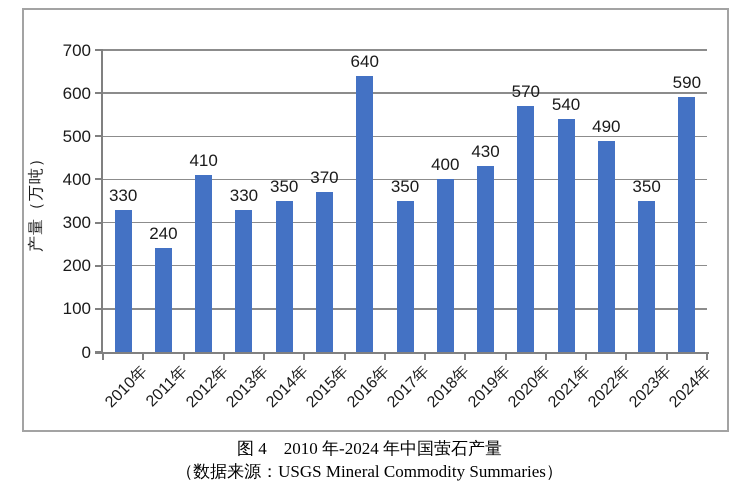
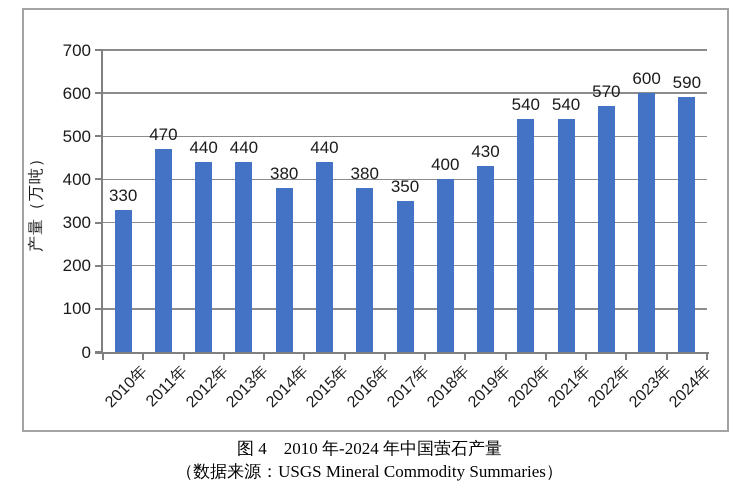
2011年: 240 -> 470
2012年: 410 -> 440
2013年: 330 -> 440
2014年: 350 -> 380
2015年: 370 -> 440
2016年: 640 -> 380
2020年: 570 -> 540
2022年: 490 -> 570
2023年: 350 -> 600
